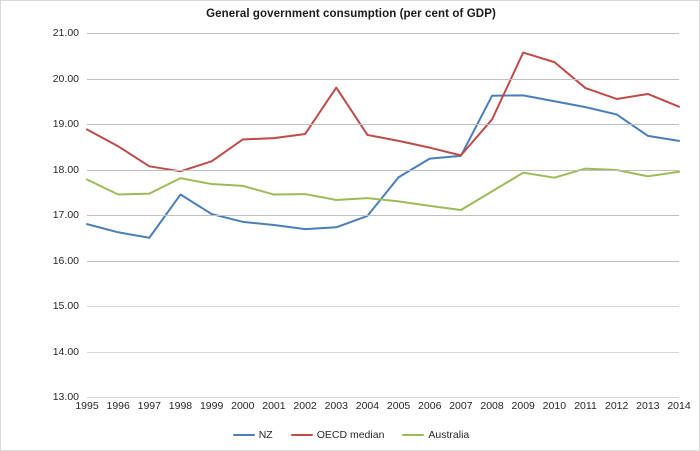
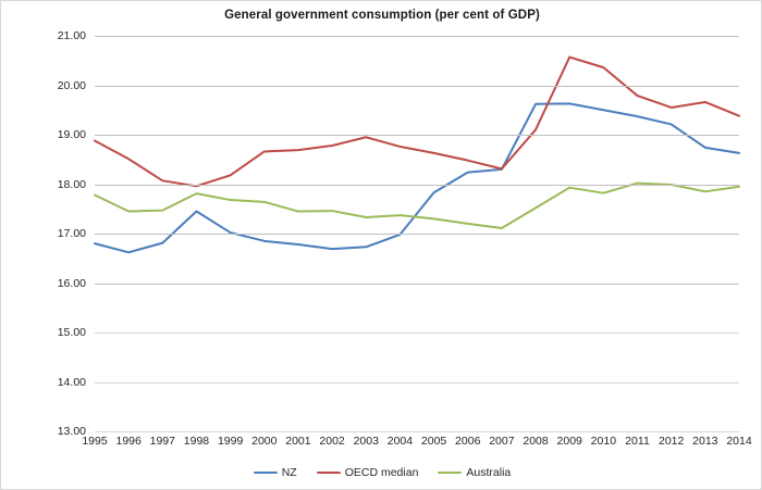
NZ/1997: 16.5 -> 16.8
OECD median/2003: 19.8 -> 18.9
